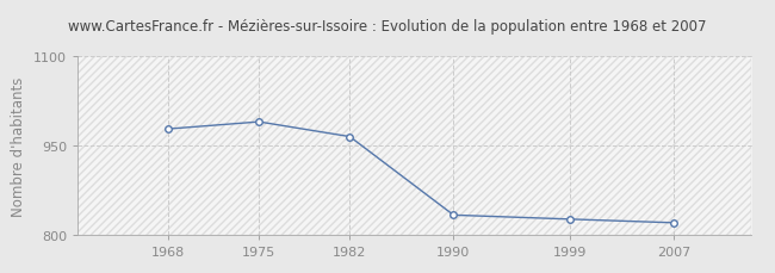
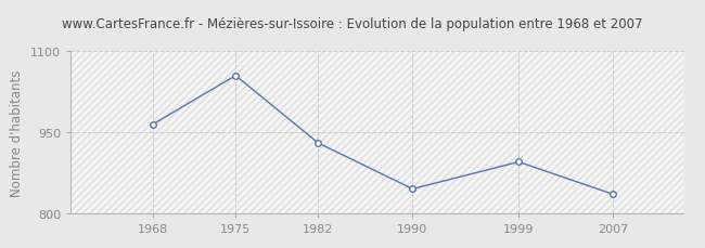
1968: 978 -> 965
1975: 990 -> 1055
1982: 965 -> 930
1990: 833 -> 845
1999: 826 -> 895
2007: 820 -> 835
